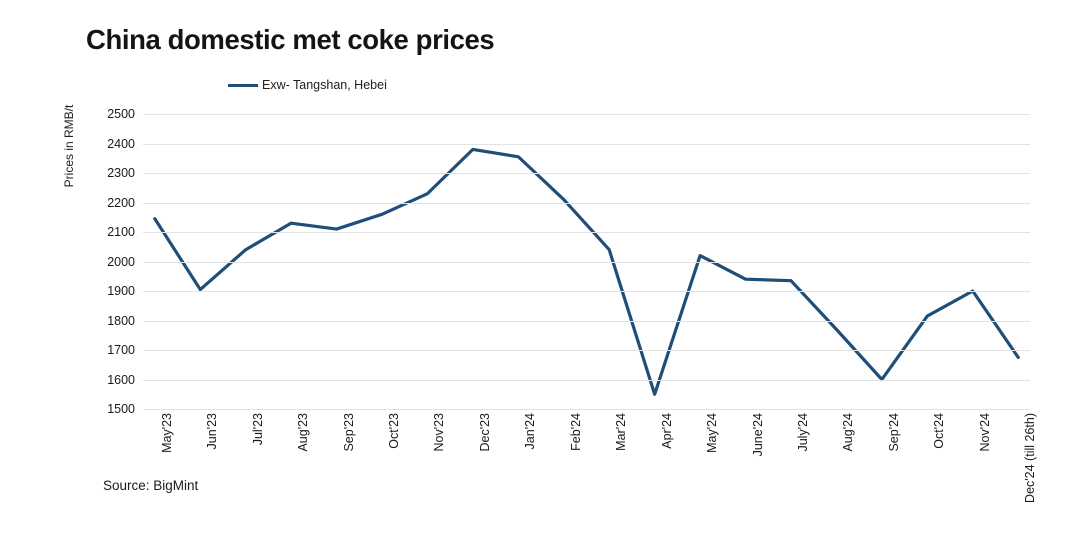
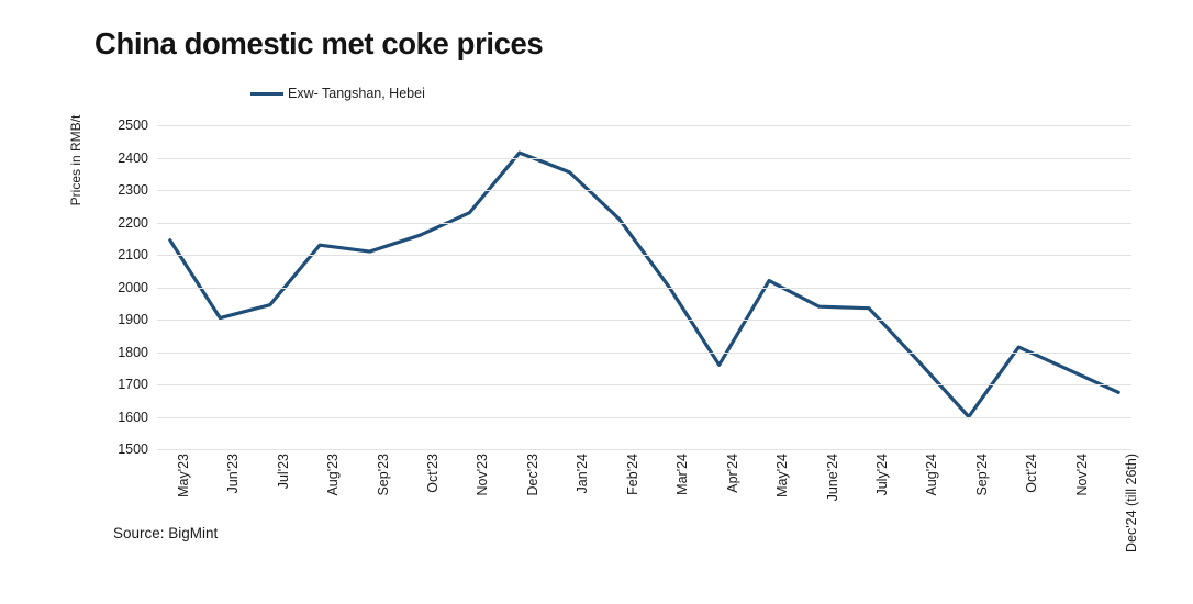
Jul'23: 2040 -> 1940
Dec'23: 2380 -> 2420
Mar'24: 2040 -> 2000
Apr'24: 1550 -> 1760
Nov'24: 1900 -> 1740
